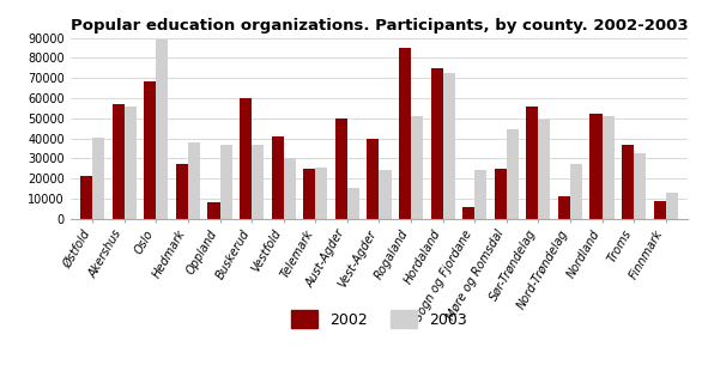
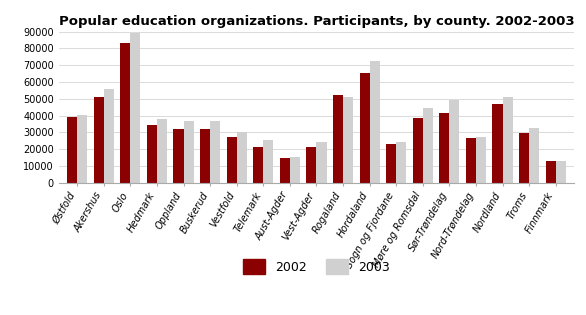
2002/Østfold: 21000 -> 39000
2002/Akershus: 57000 -> 51000
2002/Oslo: 68000 -> 83000
2002/Hedmark: 27000 -> 34000
2002/Oppland: 8000 -> 32000
2002/Buskerud: 60000 -> 32000
2002/Vestfold: 41000 -> 27000
2002/Telemark: 25000 -> 21000
2002/Aust-Agder: 50000 -> 14000
2002/Vest-Agder: 40000 -> 22000
2002/Rogaland: 85000 -> 52000
2002/Hordaland: 75000 -> 66000
2002/Sogn og Fjordane: 6000 -> 23000
2002/Møre og Romsdal: 25000 -> 38000
2002/Sør-Trøndelag: 56000 -> 42000
2002/Nord-Trøndelag: 11000 -> 26000
2002/Nordland: 52000 -> 47000
2002/Troms: 37000 -> 30000
2002/Finnmark: 9000 -> 13000
